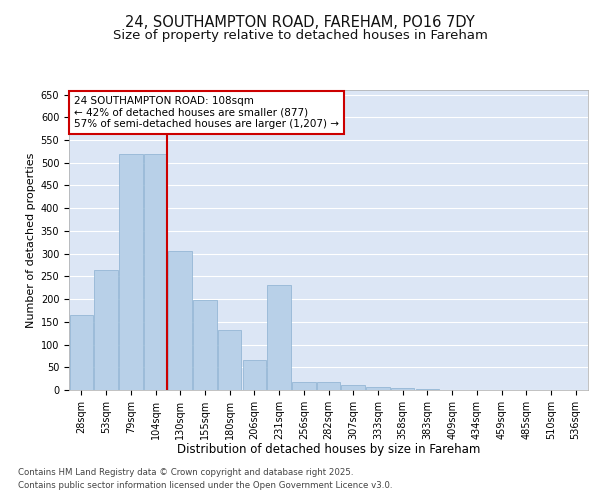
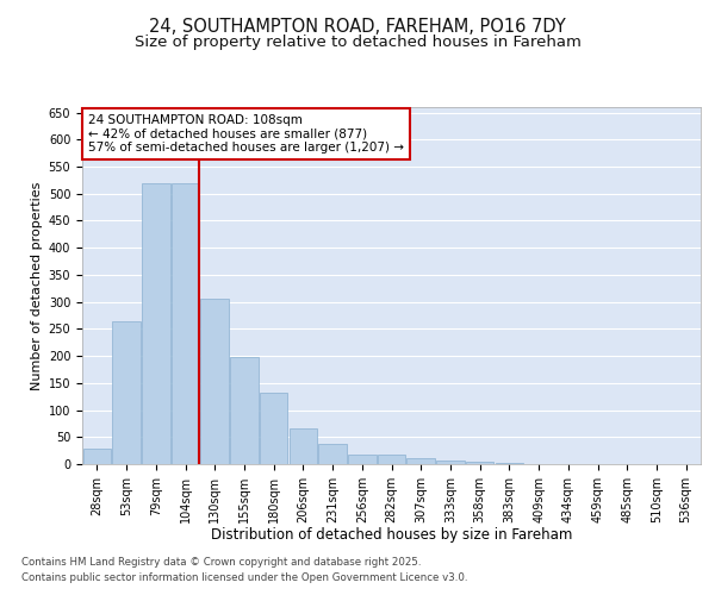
28sqm: 165 -> 28
231sqm: 230 -> 38
